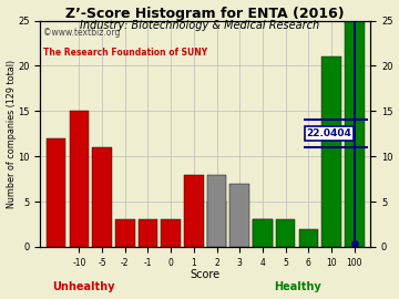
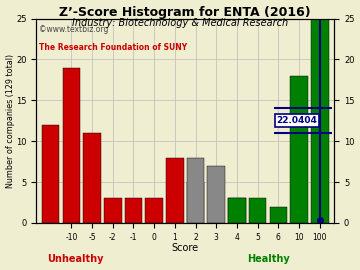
-10: 15 -> 19
10: 21 -> 18
